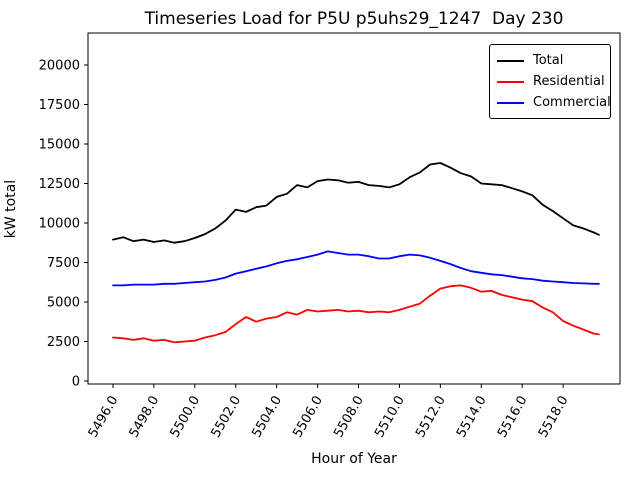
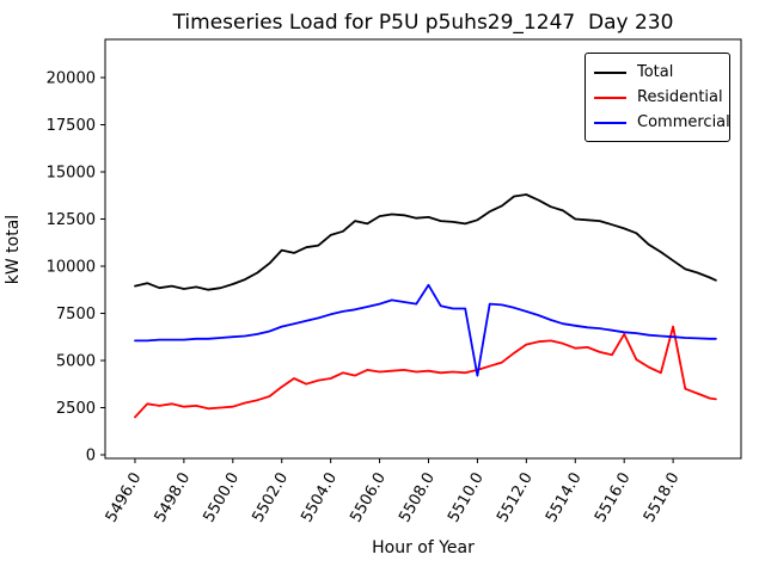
Residential/5496.0: 2800 -> 2000
Commercial/5508.0: 8000 -> 9000
Commercial/5510.0: 7900 -> 4200
Residential/5516.0: 5200 -> 6400
Residential/5518.0: 3800 -> 6800
